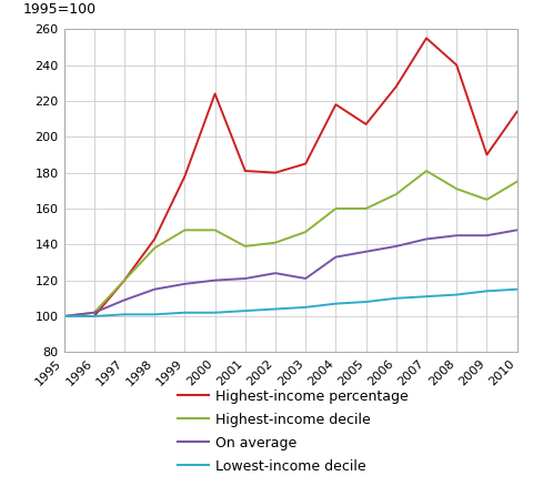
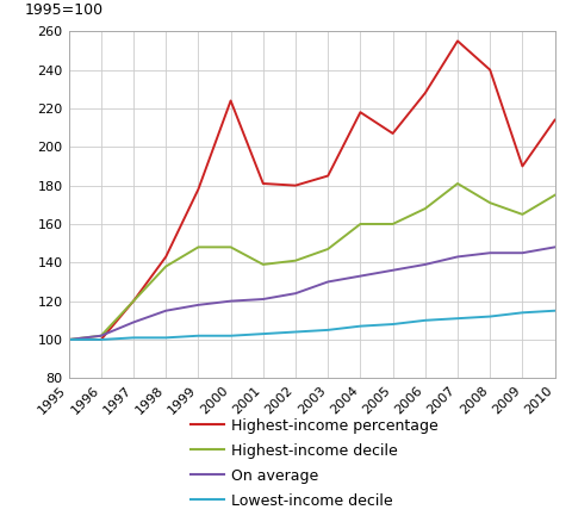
On average/2003: 121 -> 130
